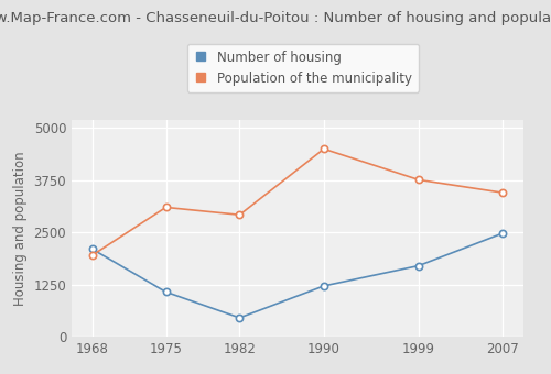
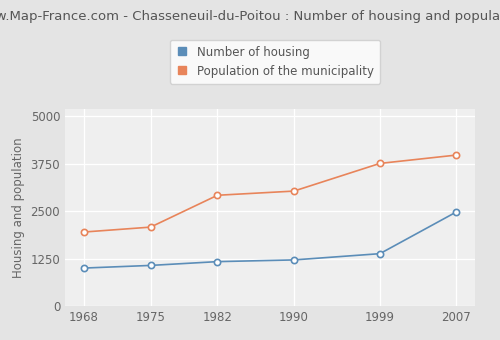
Number of housing/1968: 2100 -> 1000
Population of the municipality/1975: 3100 -> 2080
Number of housing/1982: 450 -> 1170
Population of the municipality/1990: 4500 -> 3030
Number of housing/1999: 1700 -> 1380
Population of the municipality/2007: 3450 -> 3980
